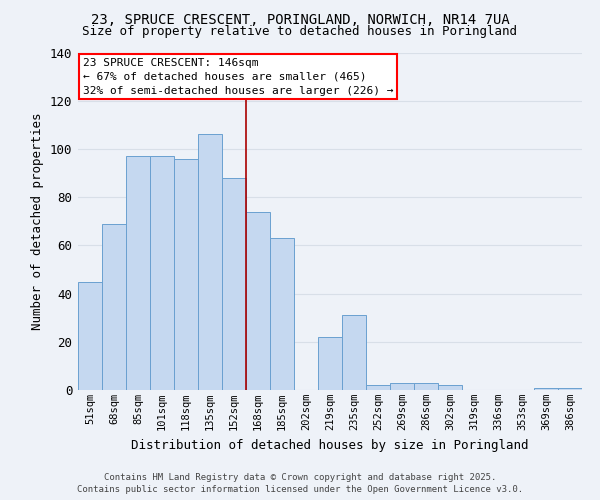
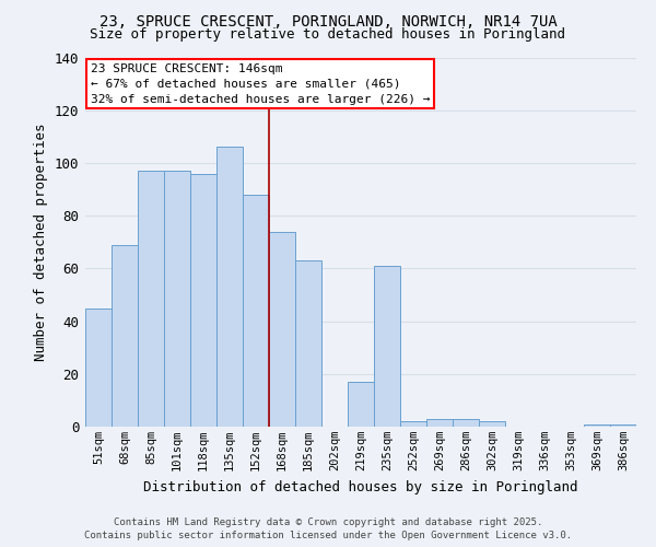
219sqm: 22 -> 17
235sqm: 31 -> 61
